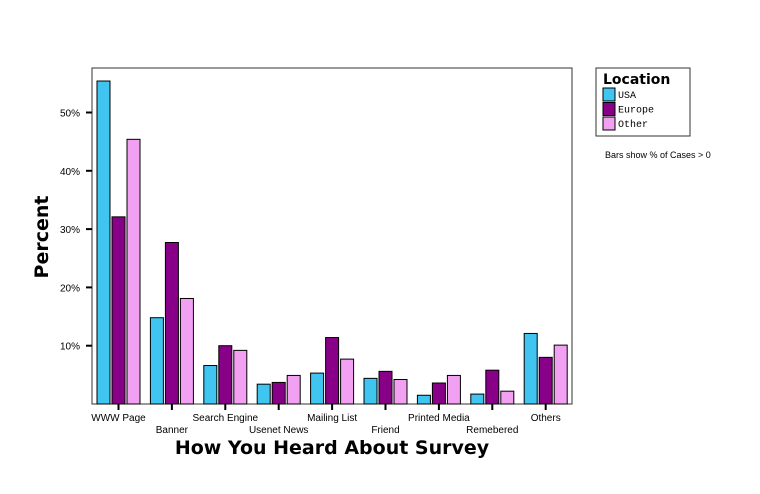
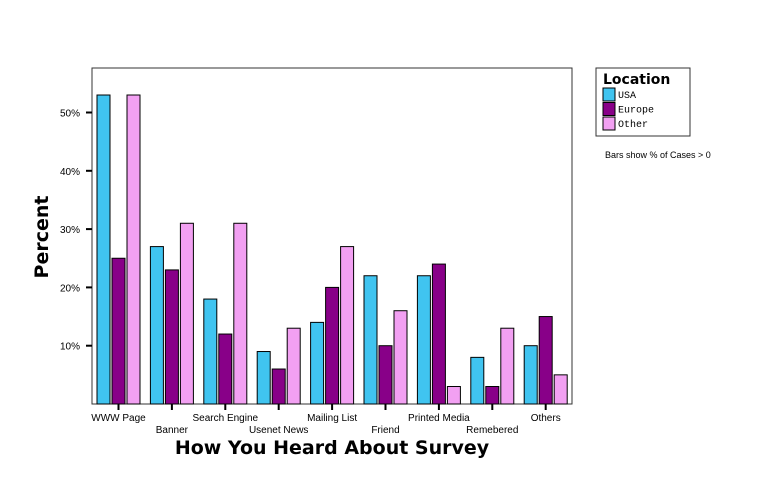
USA/WWW Page: 55% -> 53%
Europe/WWW Page: 32% -> 25%
Other/WWW Page: 45% -> 53%
USA/Banner: 15% -> 27%
Europe/Banner: 28% -> 23%
Other/Banner: 18% -> 31%
USA/Search Engine: 7% -> 18%
Europe/Search Engine: 10% -> 12%
Other/Search Engine: 9% -> 31%
USA/Usenet News: 3% -> 9%
Europe/Usenet News: 4% -> 6%
Other/Usenet News: 5% -> 13%
USA/Mailing List: 5% -> 14%
Europe/Mailing List: 11% -> 20%
Other/Mailing List: 8% -> 27%
USA/Friend: 4% -> 22%
Europe/Friend: 6% -> 10%
Other/Friend: 4% -> 16%
USA/Printed Media: 2% -> 22%
Europe/Printed Media: 4% -> 24%
Other/Printed Media: 5% -> 3%
USA/Remebered: 2% -> 8%
Europe/Remebered: 6% -> 3%
Other/Remebered: 2% -> 13%
USA/Others: 12% -> 10%
Europe/Others: 8% -> 15%
Other/Others: 10% -> 5%
